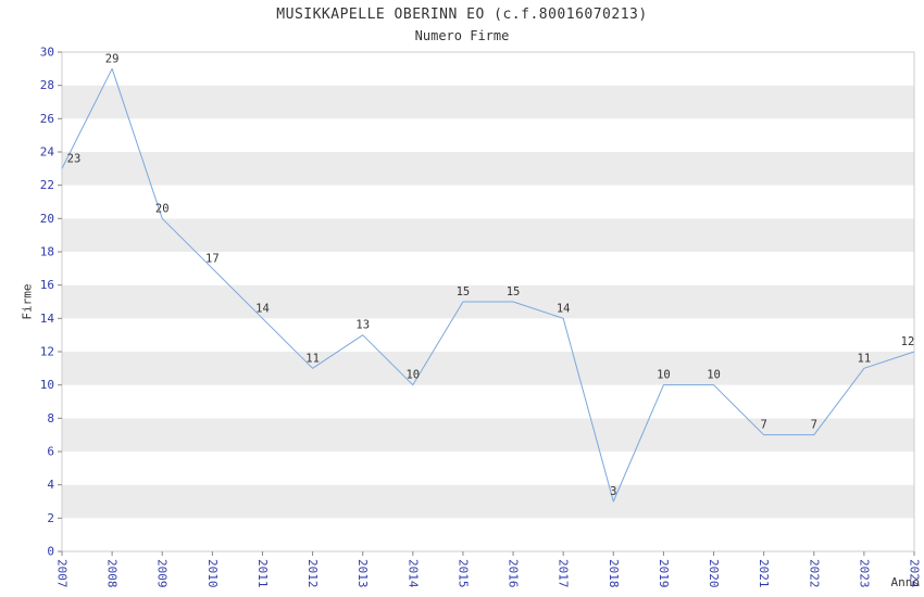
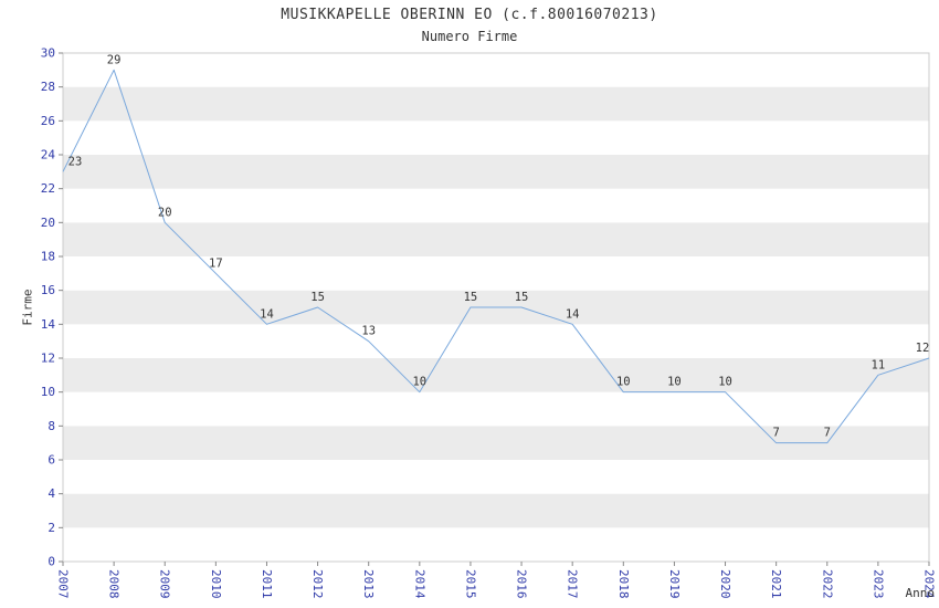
2012: 11 -> 15
2018: 3 -> 10
